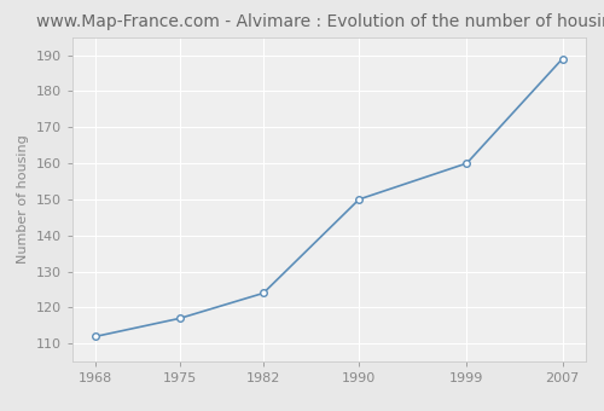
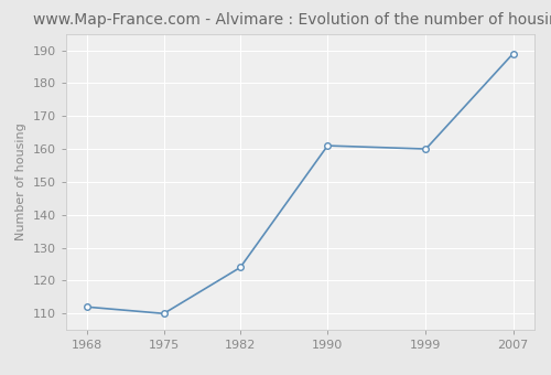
1975: 117 -> 110
1990: 150 -> 161
